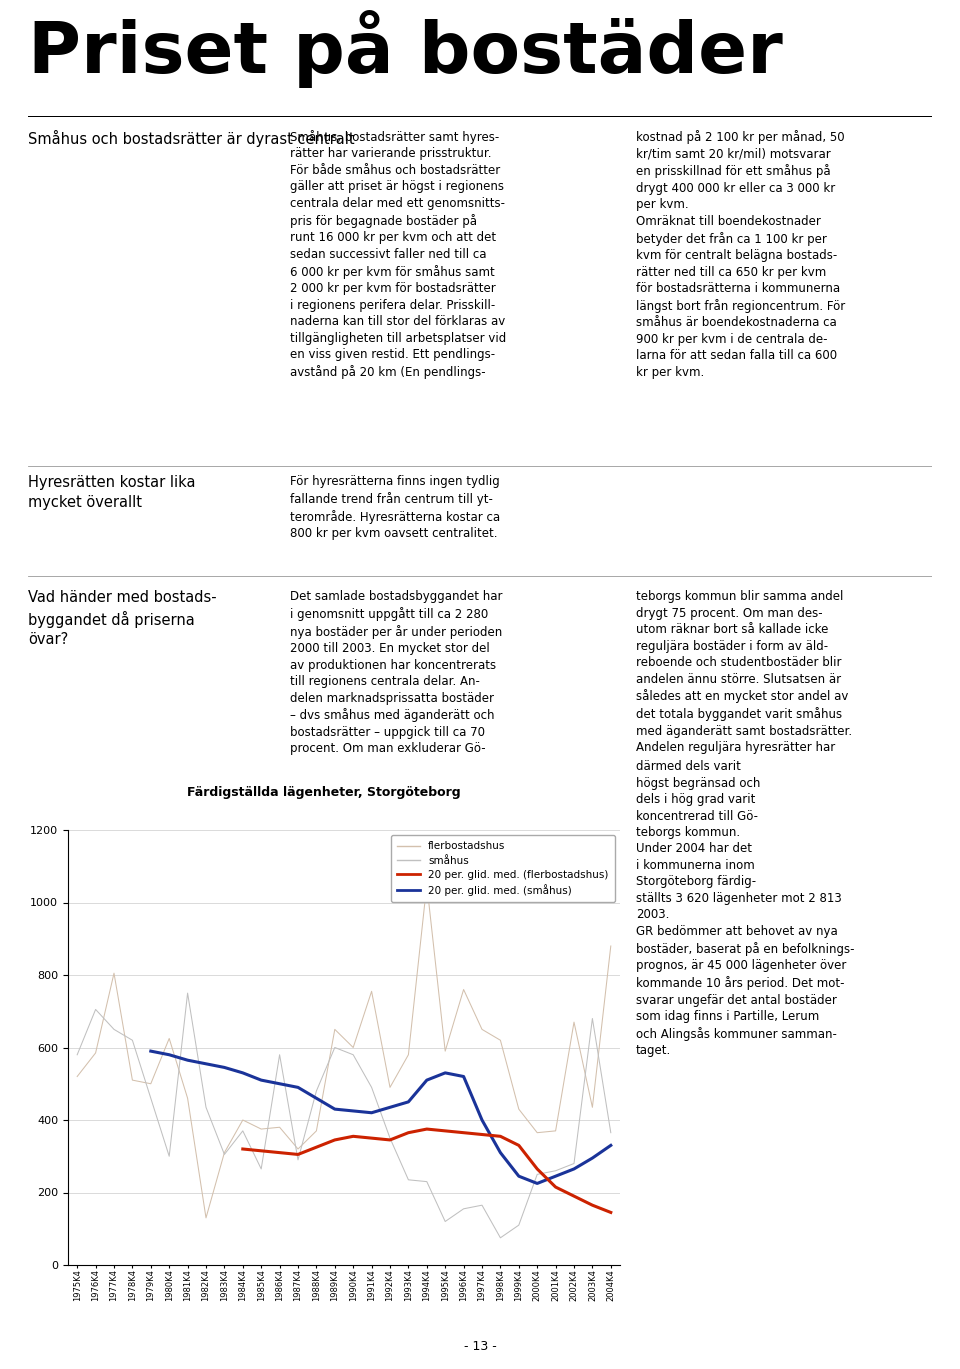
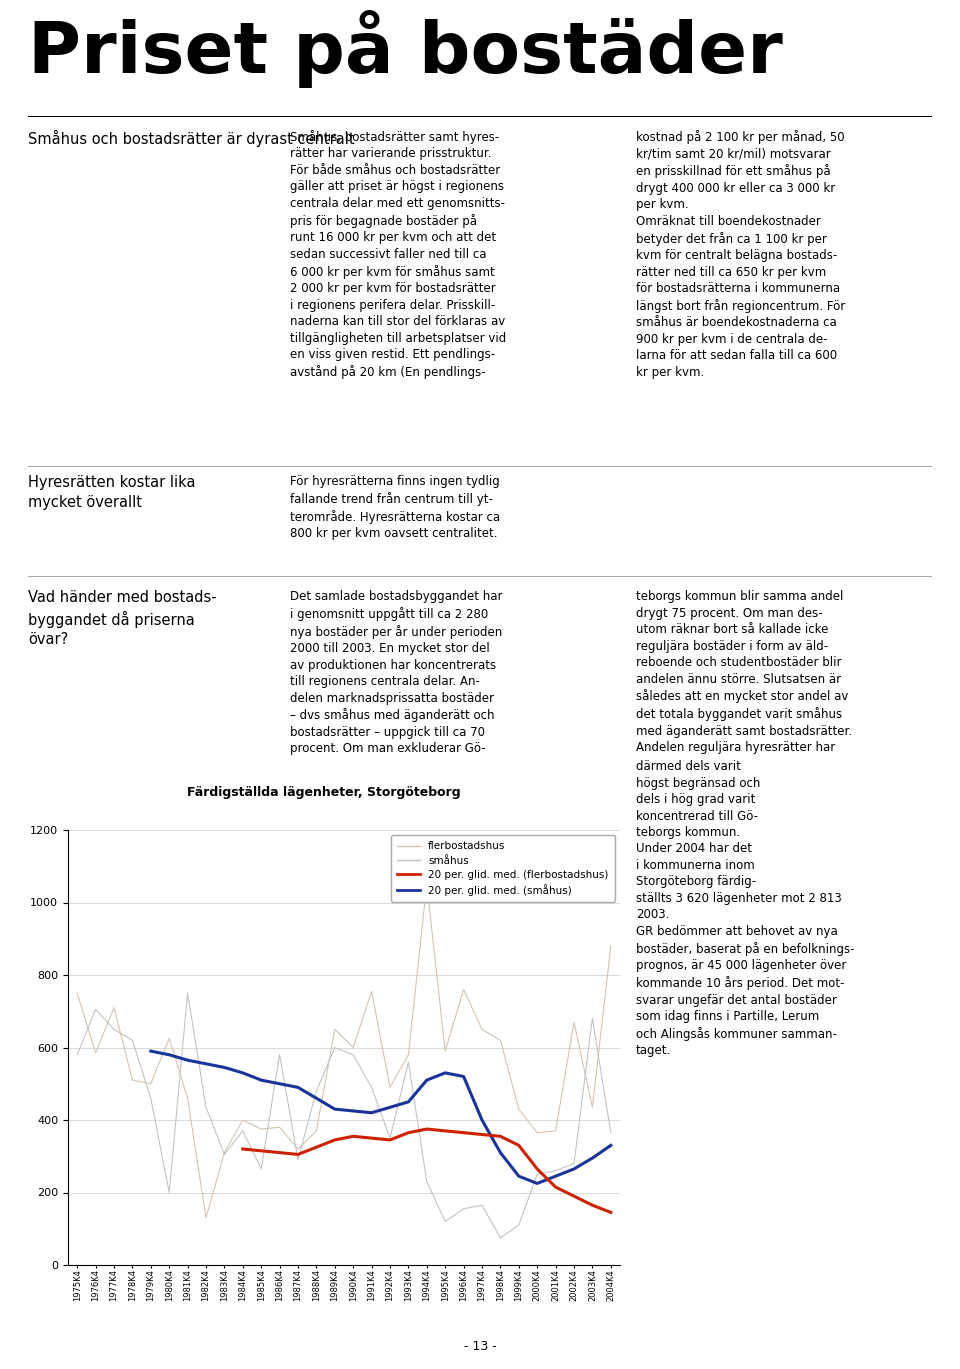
flerbostadshus/1975K4: 520 -> 750
flerbostadshus/1977K4: 805 -> 710
småhus/1980K4: 300 -> 200
småhus/1993K4: 235 -> 560
